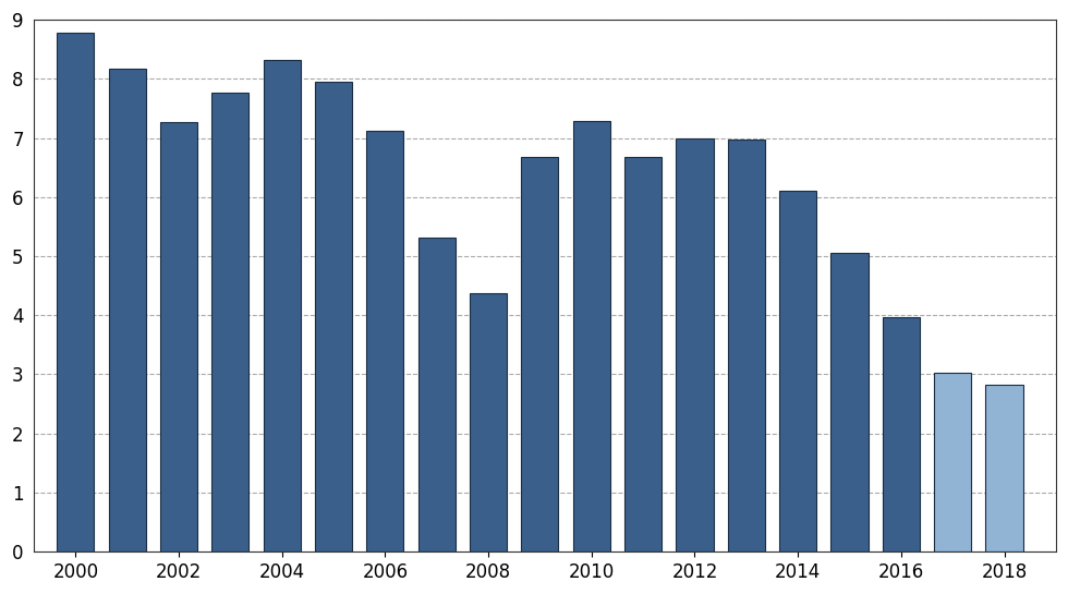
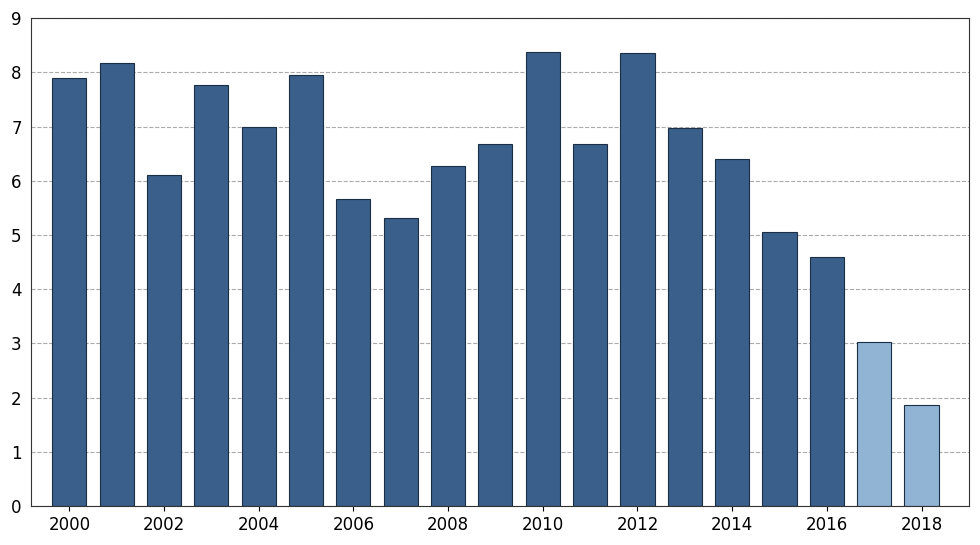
2000: 8.78 -> 7.90
2002: 7.27 -> 6.10
2004: 8.32 -> 7.00
2006: 7.12 -> 5.66
2008: 4.38 -> 6.28
2010: 7.28 -> 8.38
2012: 7.00 -> 8.36
2014: 6.11 -> 6.40
2016: 3.97 -> 4.60
2018: 2.83 -> 1.86
